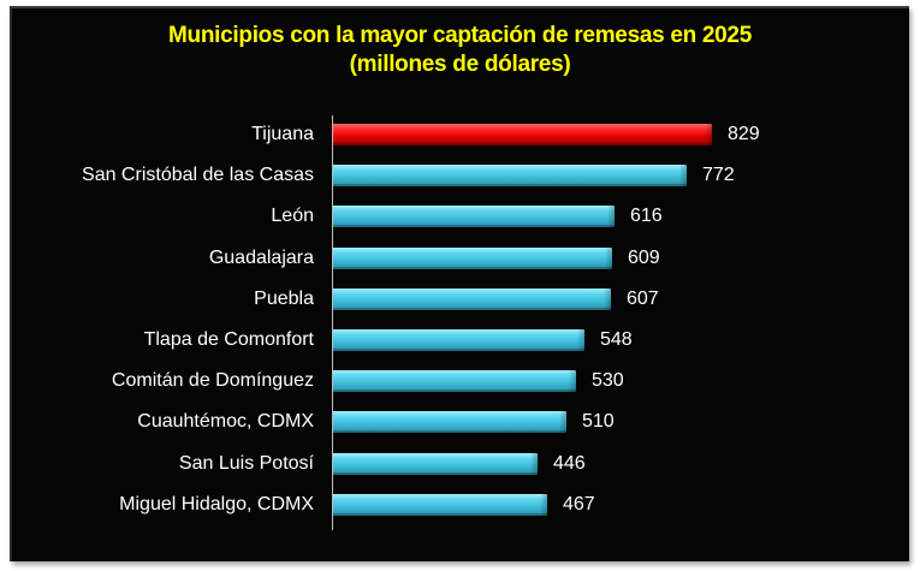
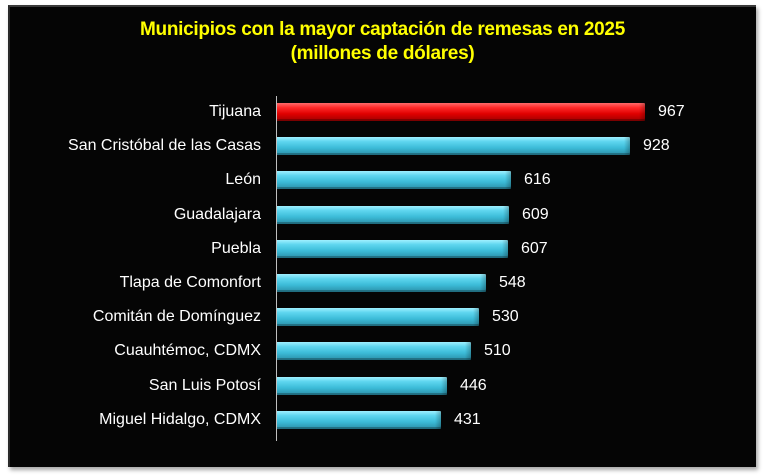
Tijuana: 829 -> 967
San Cristóbal de las Casas: 772 -> 928
Miguel Hidalgo, CDMX: 467 -> 431
